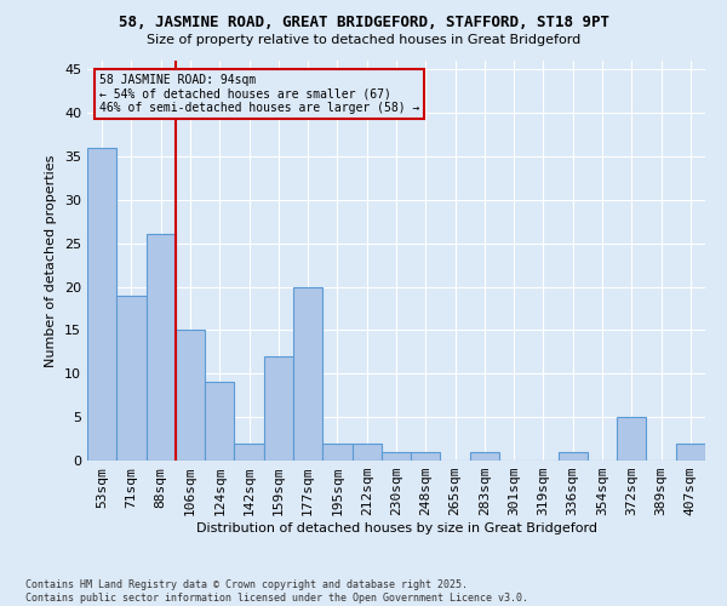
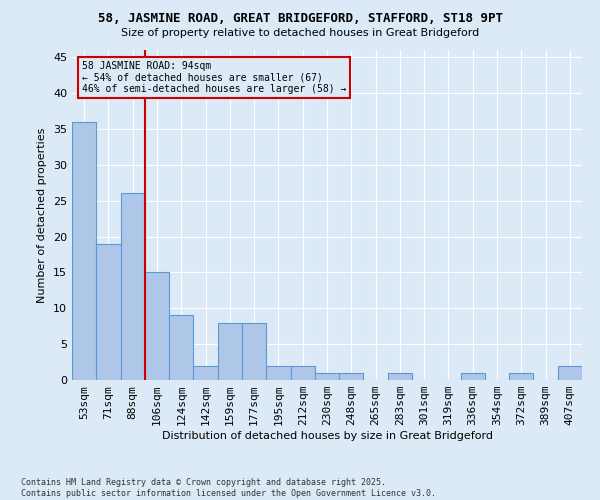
159sqm: 12 -> 8
177sqm: 20 -> 8
372sqm: 5 -> 1
